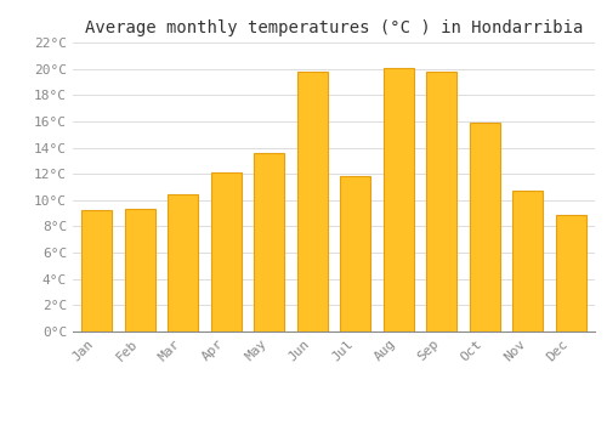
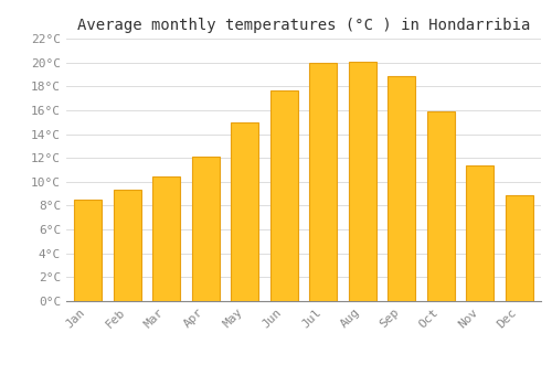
Jan: 9.2°C -> 8.5°C
May: 13.6°C -> 15.0°C
Jun: 19.8°C -> 17.7°C
Jul: 11.8°C -> 20.0°C
Sep: 19.8°C -> 18.9°C
Nov: 10.7°C -> 11.4°C
